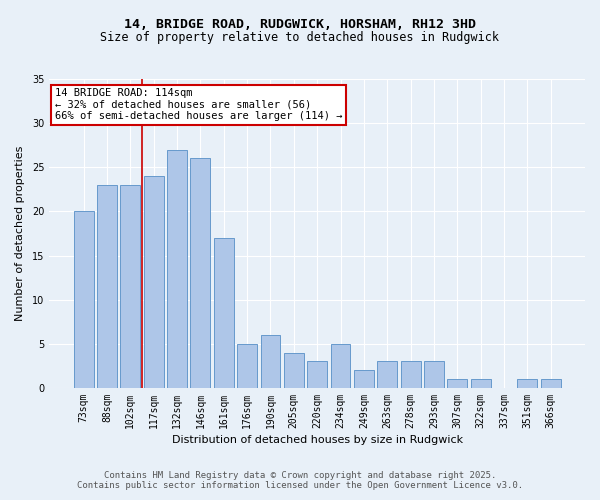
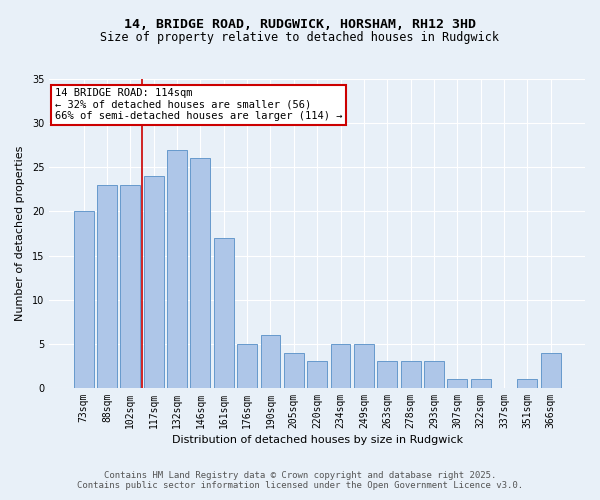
249sqm: 2 -> 5
366sqm: 1 -> 4
